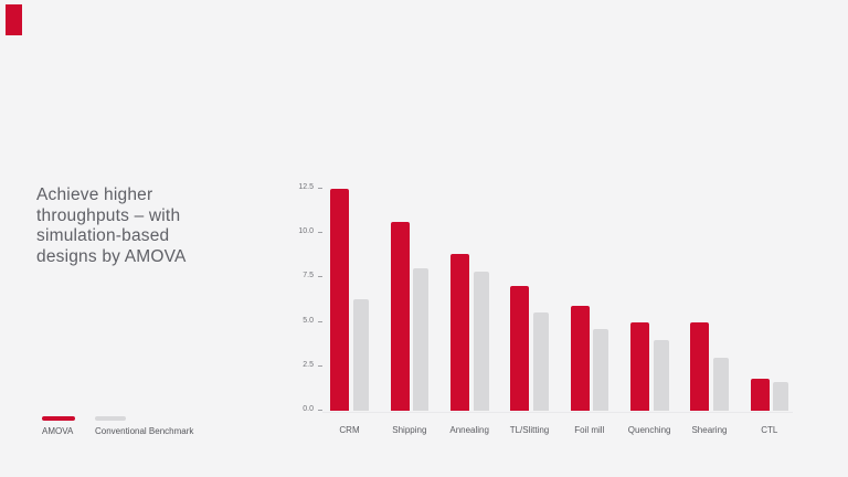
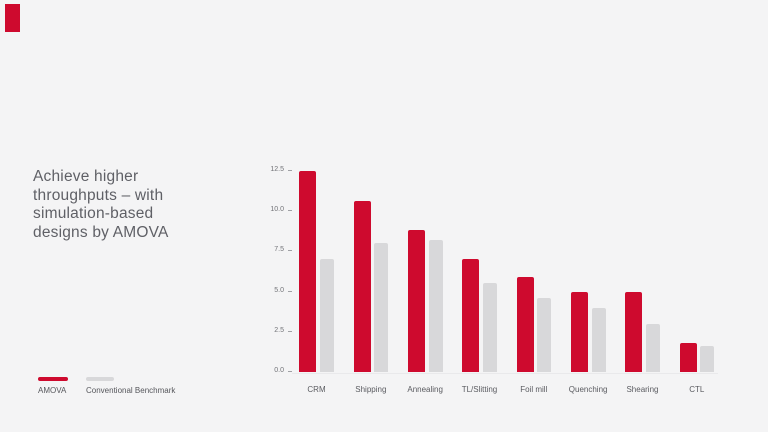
Conventional Benchmark/CRM: 6.3 -> 7.0
Conventional Benchmark/Annealing: 7.8 -> 8.2
